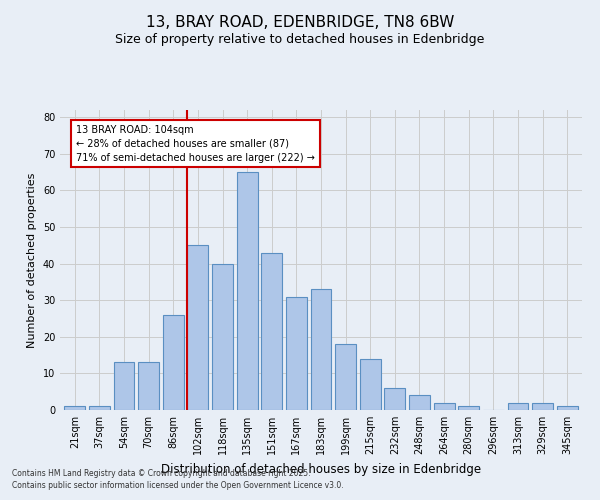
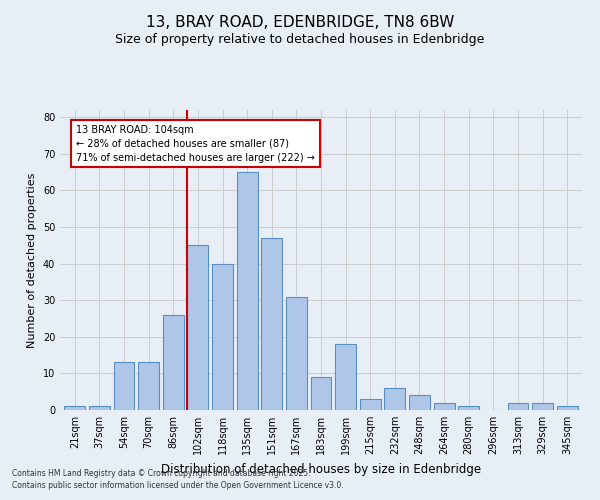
151sqm: 43 -> 47
183sqm: 33 -> 9
215sqm: 14 -> 3
